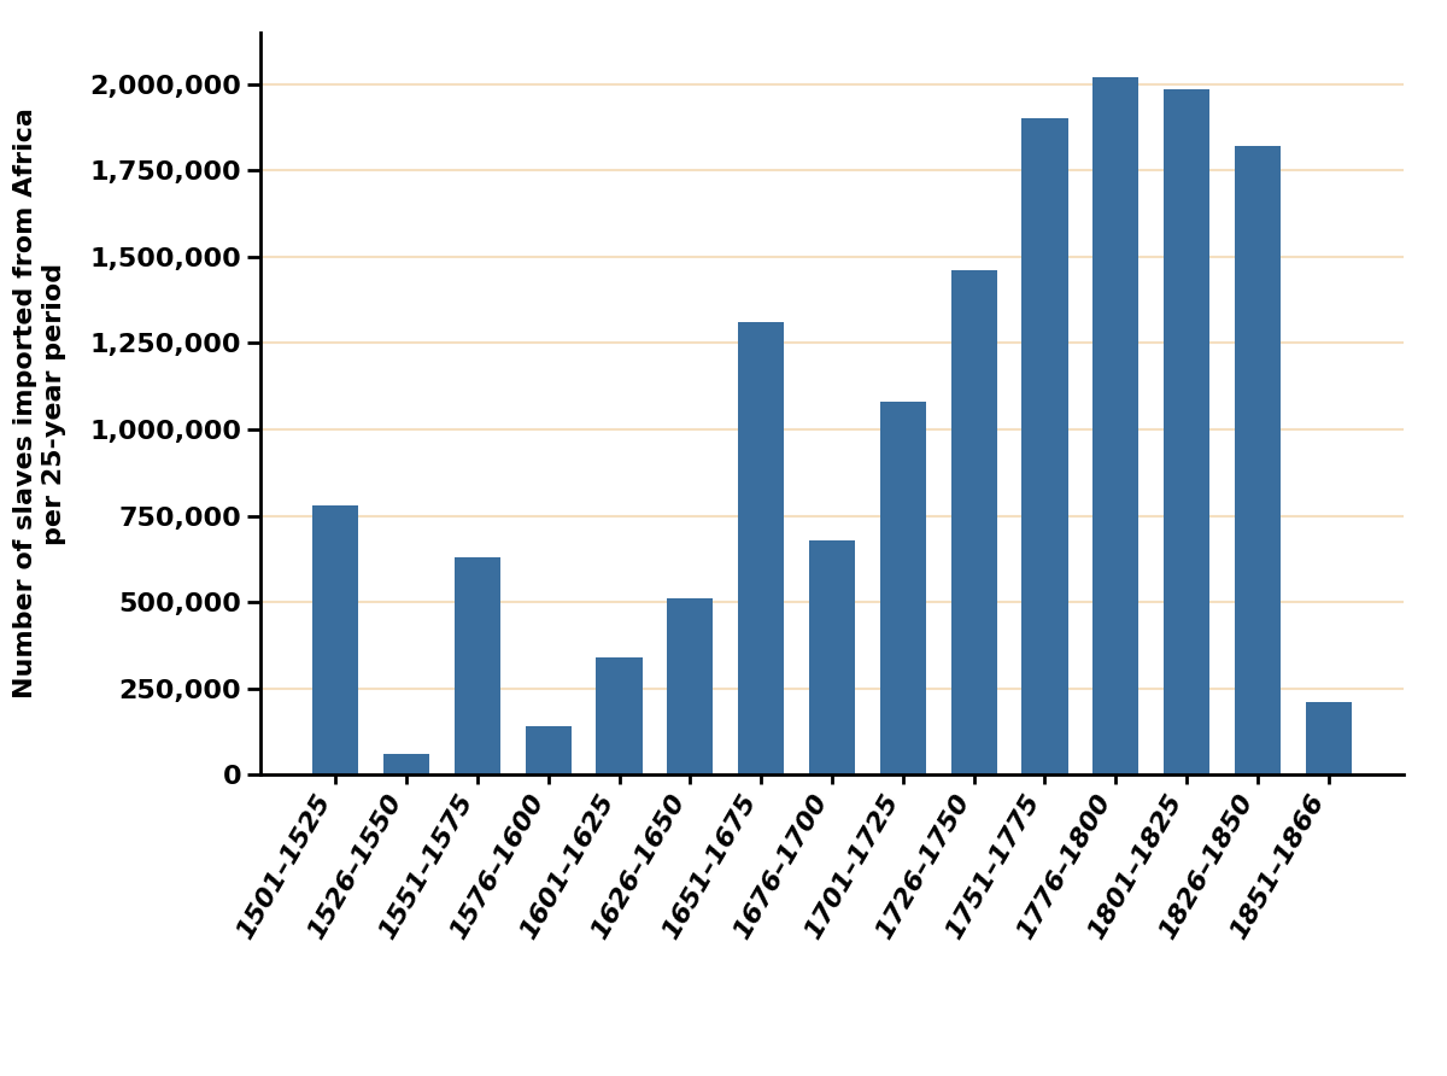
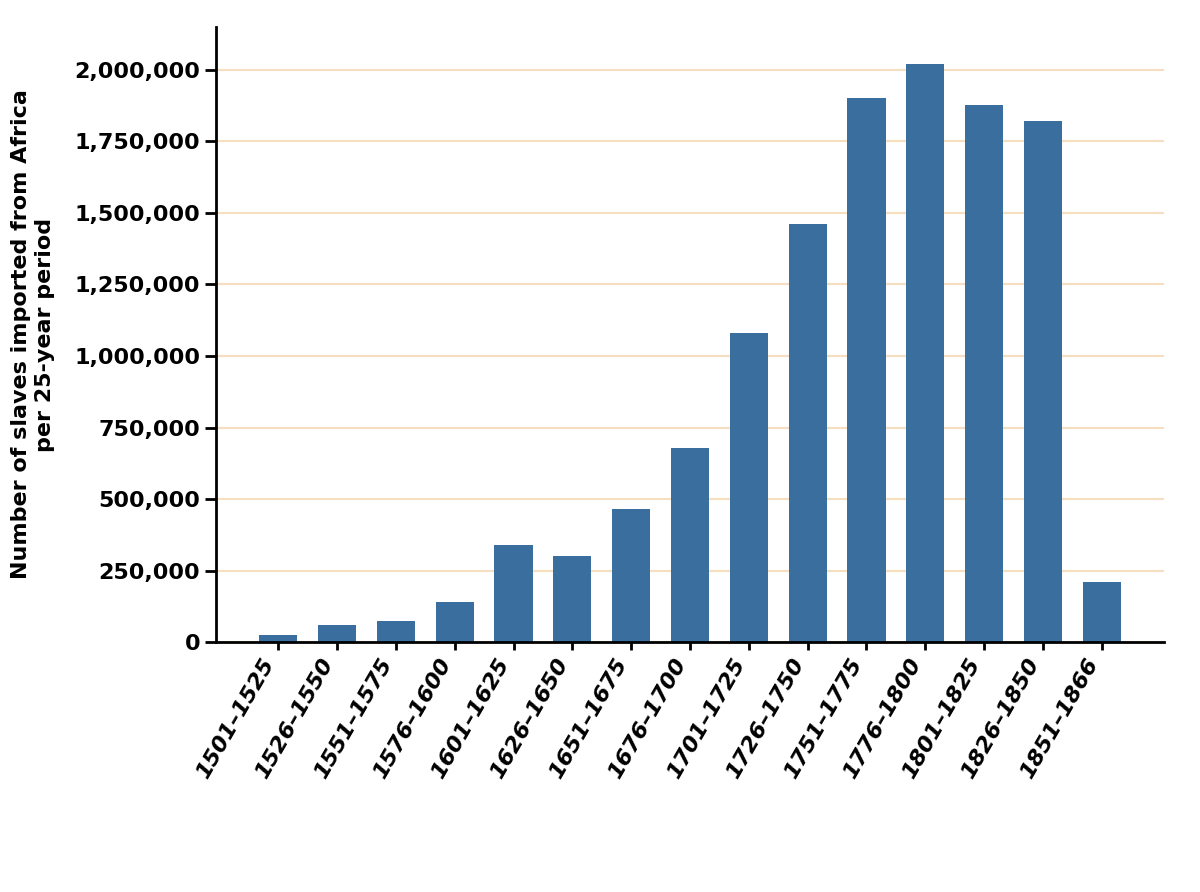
1501–1525: 780,000 -> 25,000
1551–1575: 630,000 -> 75,000
1626–1650: 510,000 -> 300,000
1651–1675: 1,310,000 -> 465,000
1801–1825: 1,985,000 -> 1,875,000
